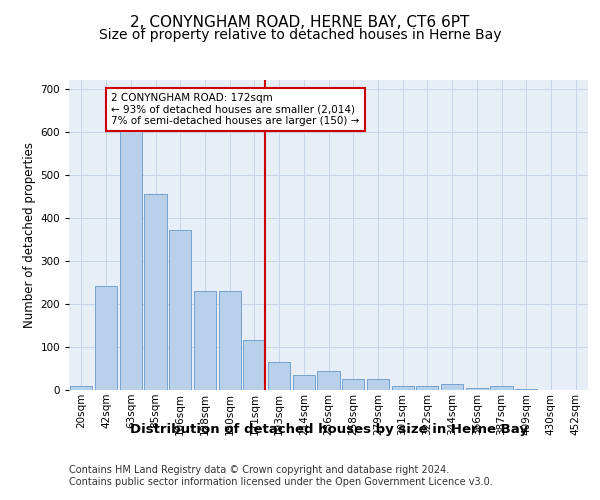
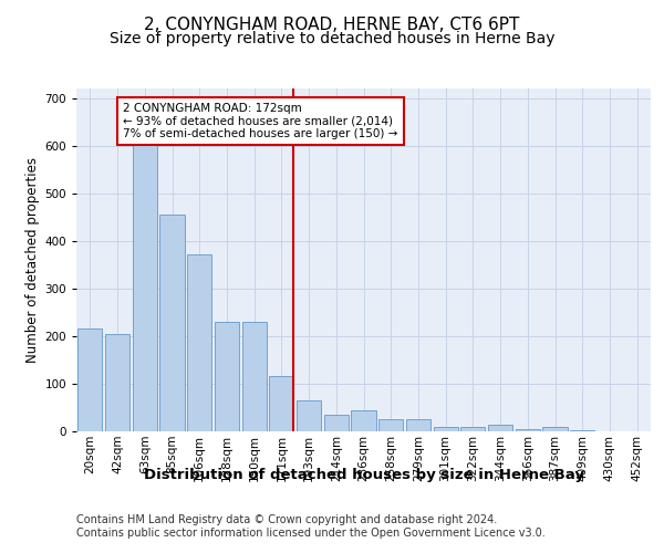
20sqm: 10 -> 215
42sqm: 242 -> 205
